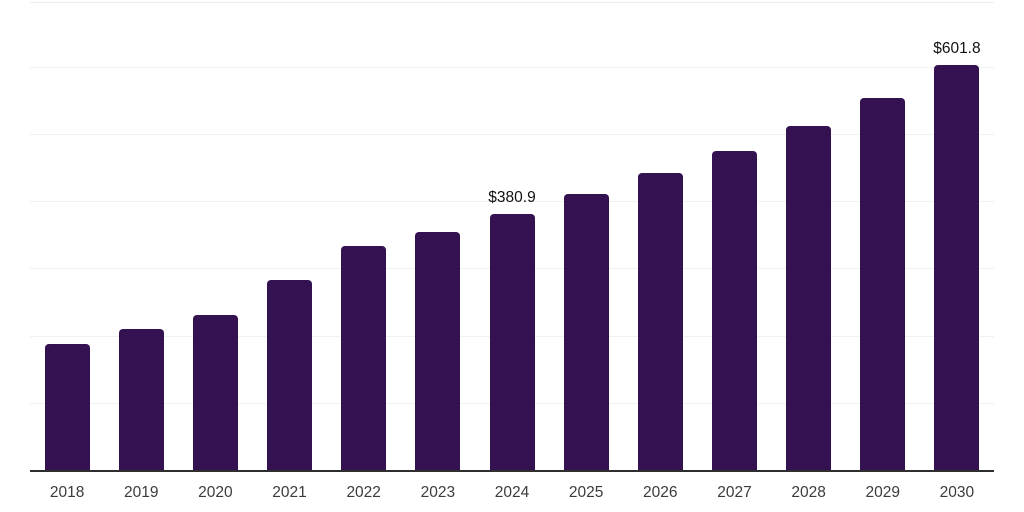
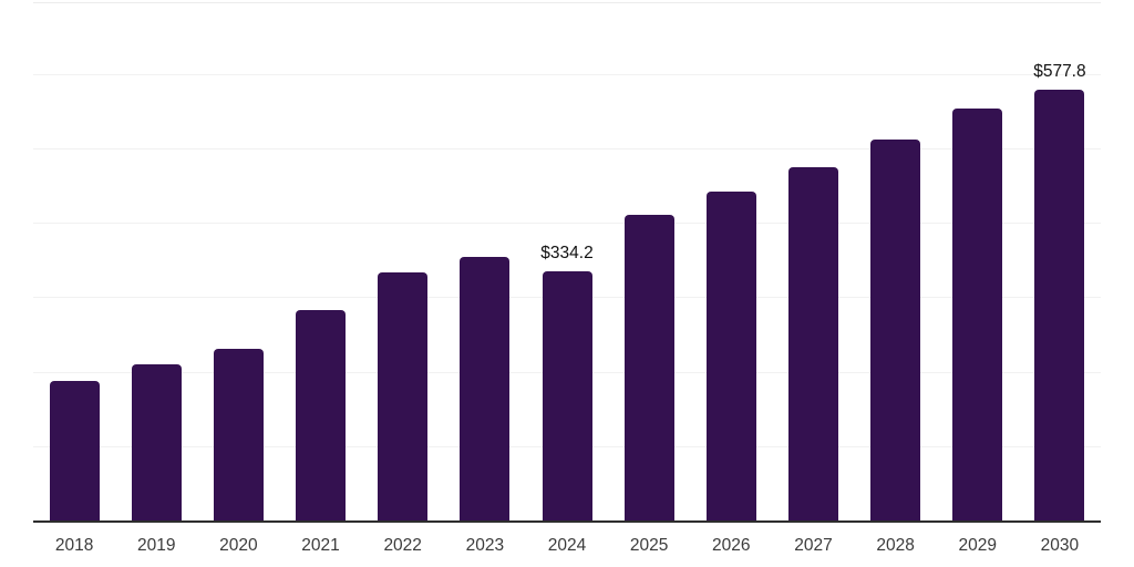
2024: $380.9 -> $334.2
2030: $601.8 -> $577.8
